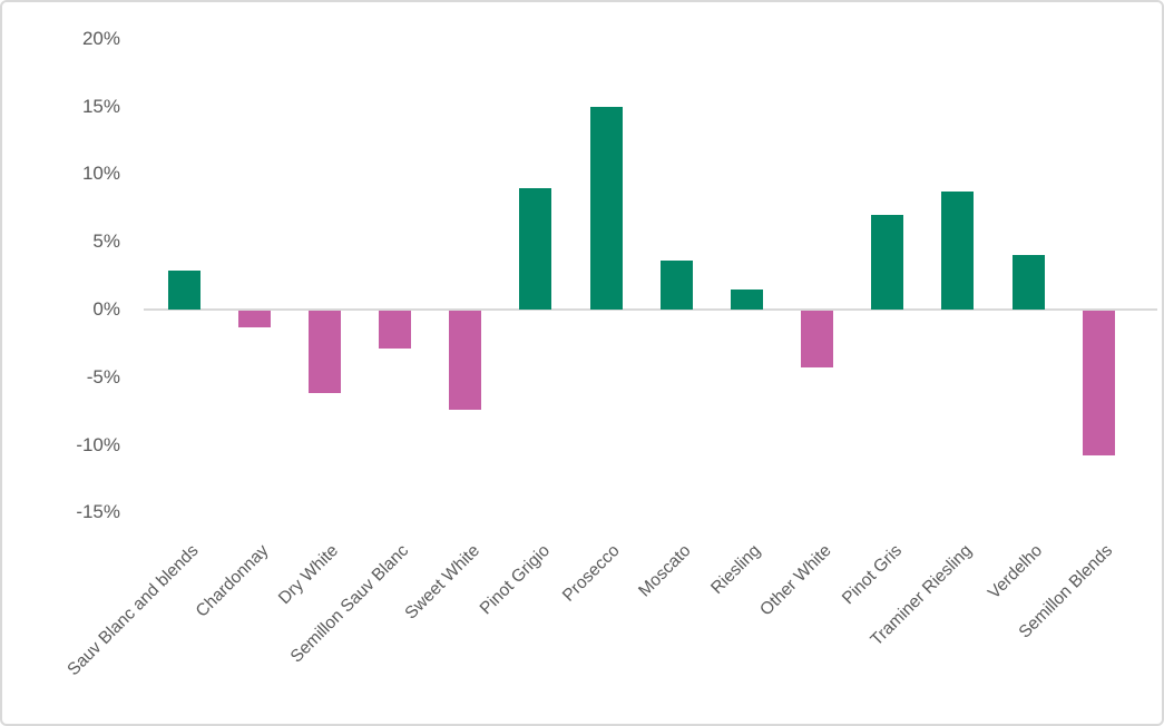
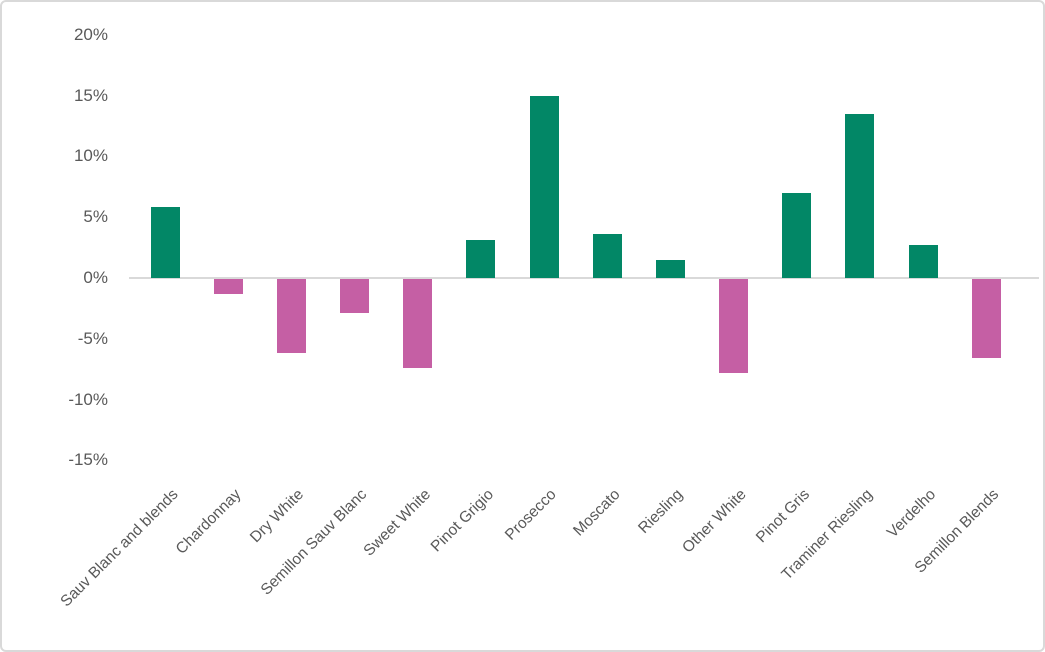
Sauv Blanc and blends: 2.9% -> 5.8%
Pinot Grigio: 9.0% -> 3.1%
Other White: -4.2% -> -7.7%
Traminer Riesling: 8.7% -> 13.5%
Verdelho: 4.0% -> 2.7%
Semillon Blends: -10.7% -> -6.5%
